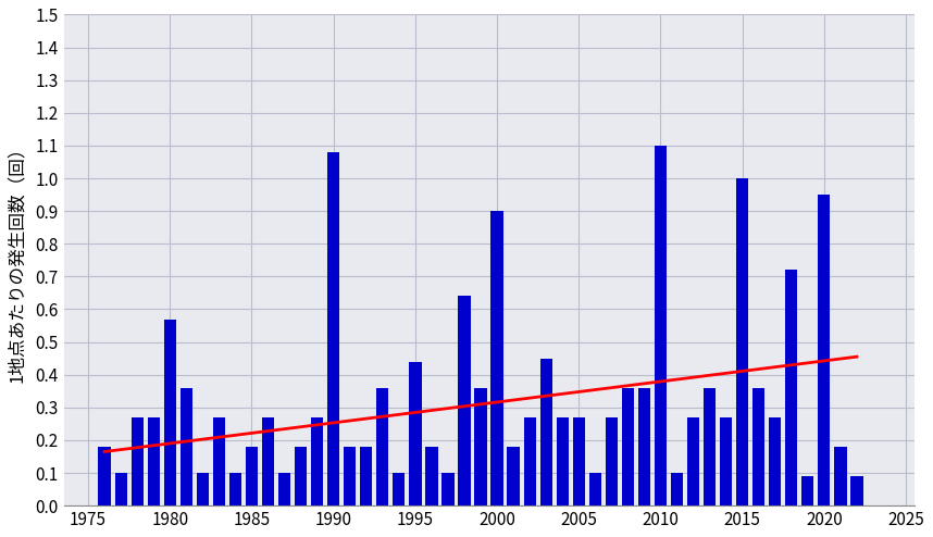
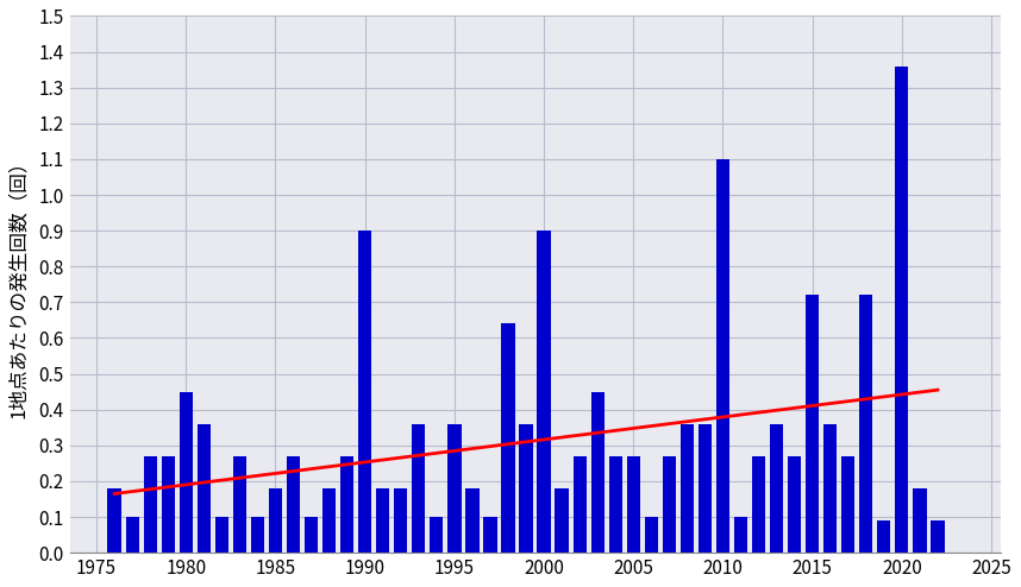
1980: 0.57 -> 0.45
1990: 1.08 -> 0.90
1995: 0.44 -> 0.36
2015: 1.00 -> 0.72
2020: 0.95 -> 1.36
